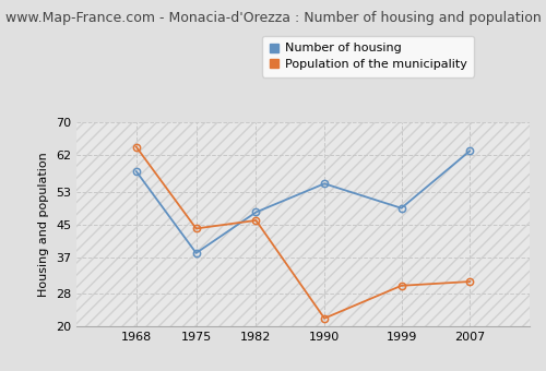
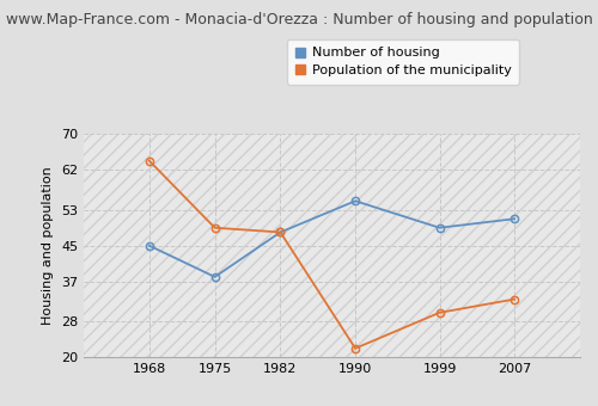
Number of housing/1968: 58 -> 45
Population of the municipality/1975: 44 -> 49
Population of the municipality/1982: 46 -> 48
Number of housing/2007: 63 -> 51
Population of the municipality/2007: 31 -> 33
